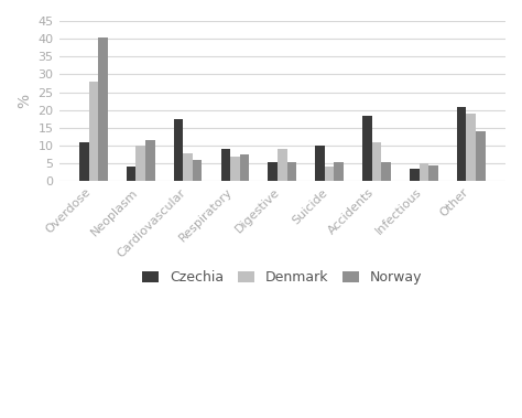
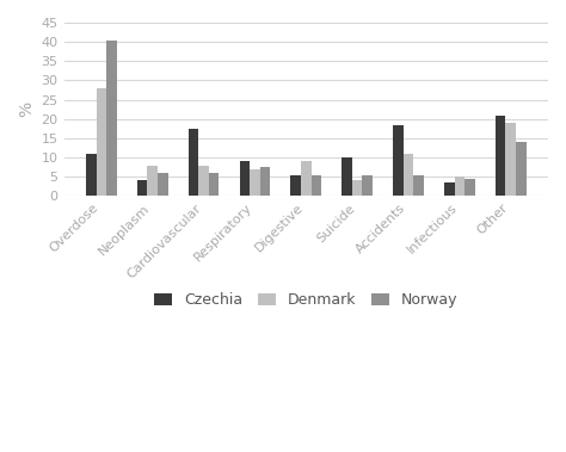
Denmark/Neoplasm: 10 -> 8
Norway/Neoplasm: 11.5 -> 6.0
